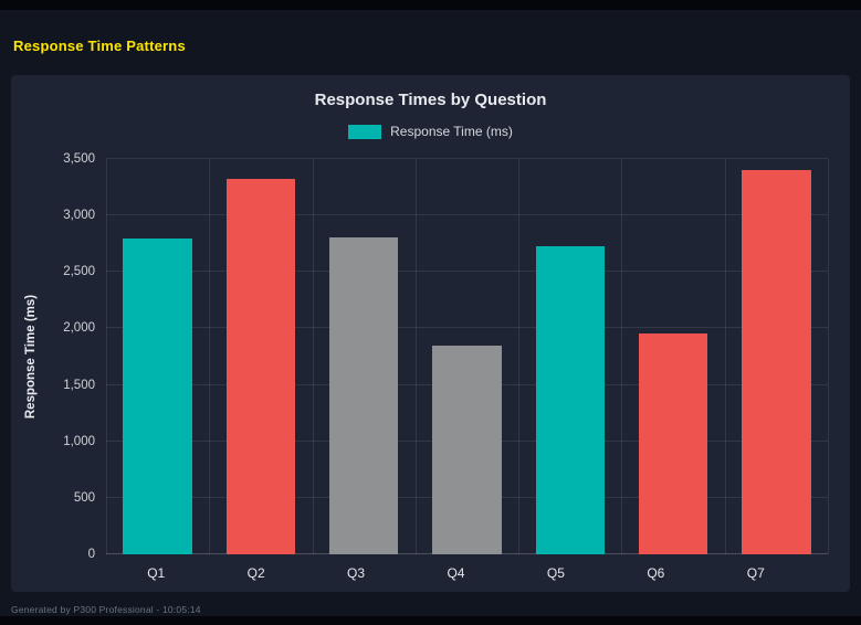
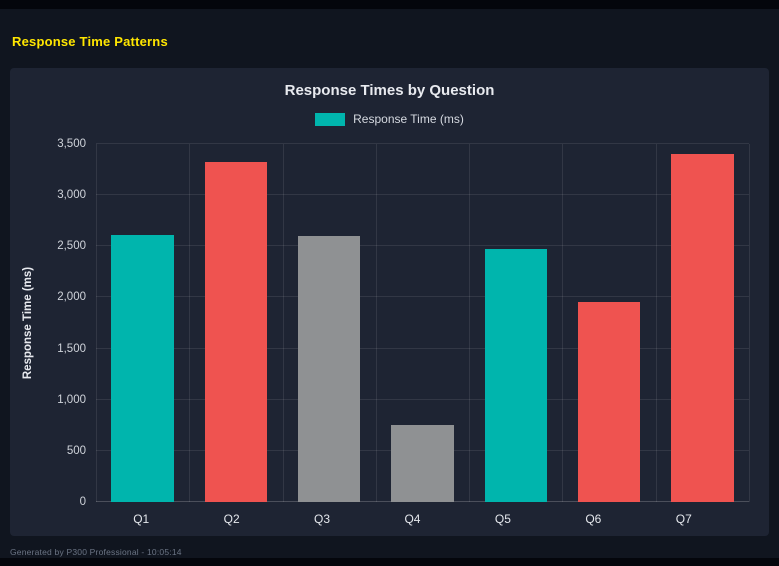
Q1: 2800 -> 2610
Q3: 2810 -> 2600
Q4: 1850 -> 750
Q5: 2730 -> 2470
